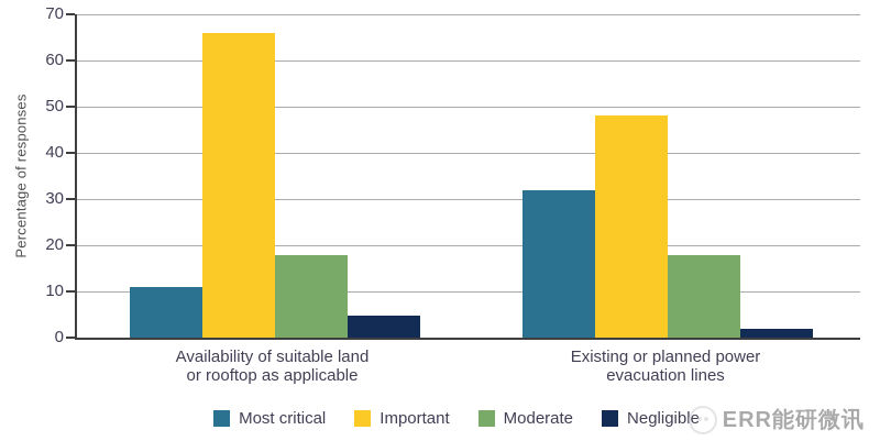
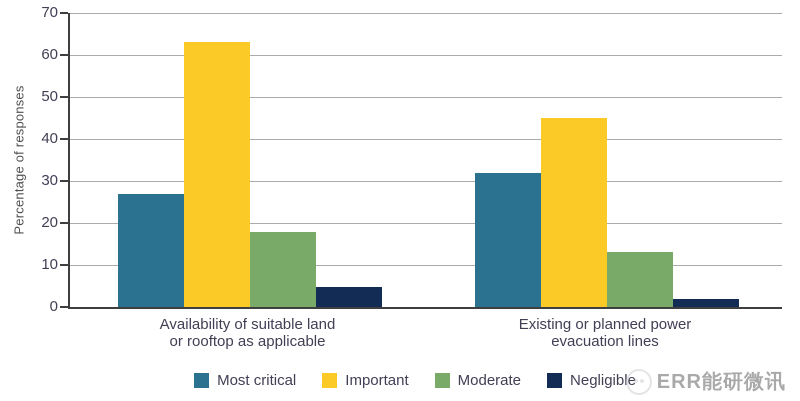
Most critical/Availability of suitable land or rooftop as applicable: 11 -> 27
Important/Availability of suitable land or rooftop as applicable: 66 -> 63
Important/Existing or planned power evacuation lines: 48 -> 45
Moderate/Existing or planned power evacuation lines: 18 -> 13
